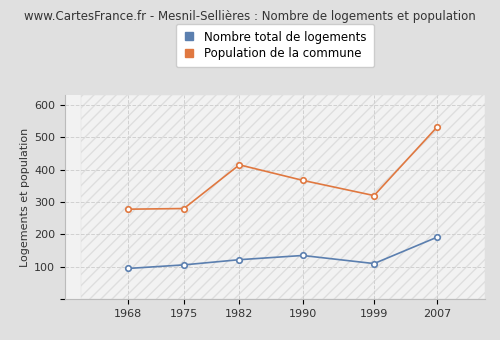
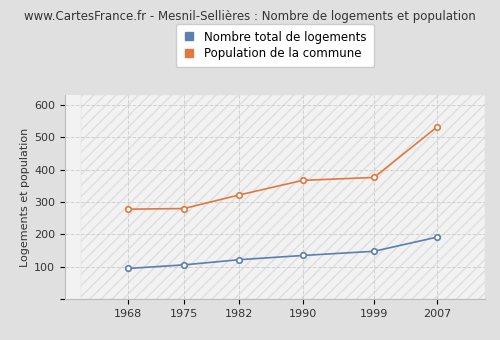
Population de la commune/1982: 415 -> 322
Nombre total de logements/1999: 110 -> 148
Population de la commune/1999: 320 -> 376
